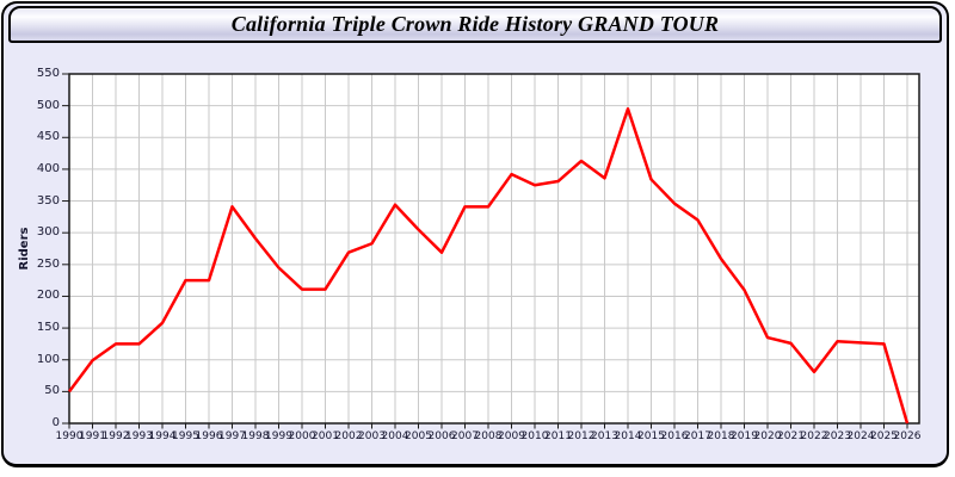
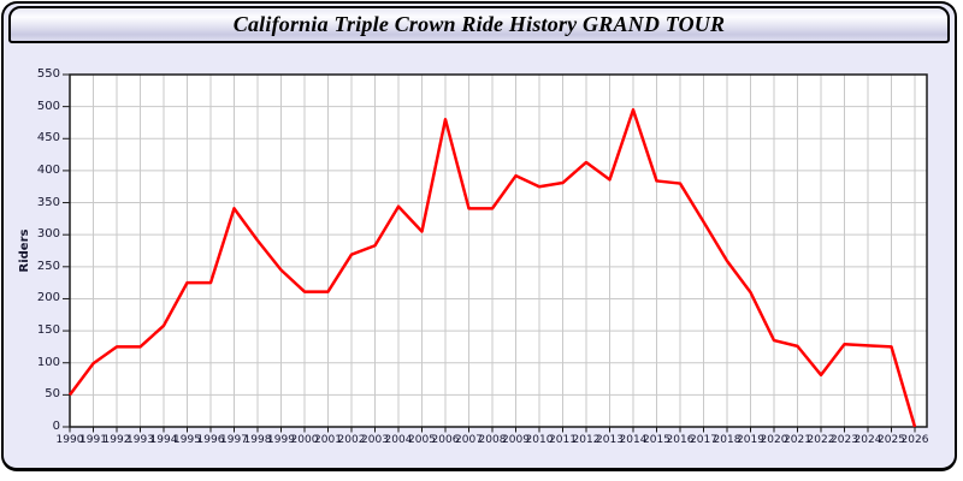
2006: 270 -> 480
2016: 350 -> 380
